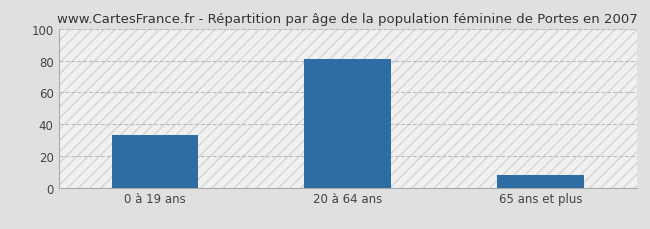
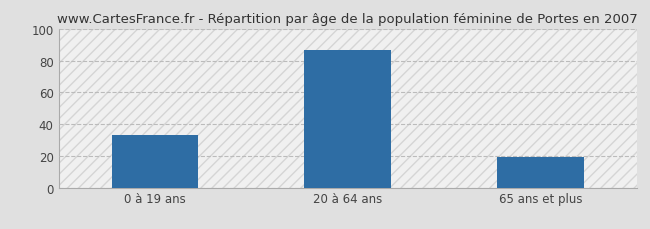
20 à 64 ans: 81 -> 87
65 ans et plus: 8 -> 19
